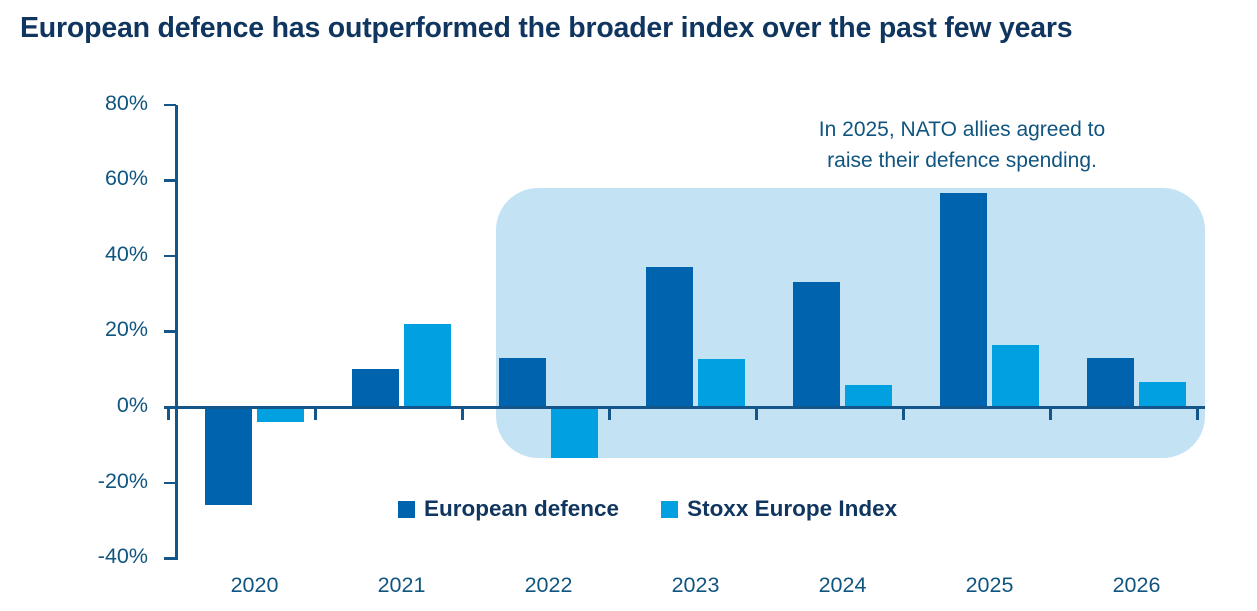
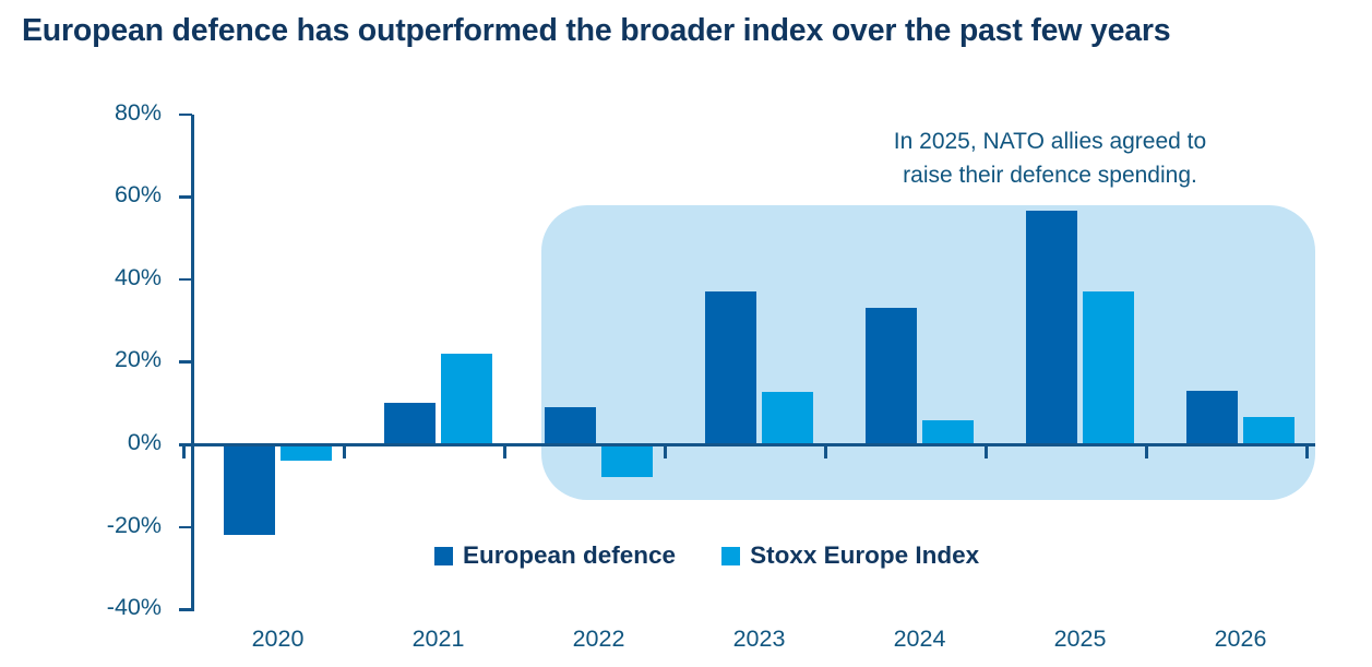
European defence/2020: -26% -> -22%
European defence/2022: 13% -> 9%
Stoxx Europe Index/2022: -14% -> -8%
Stoxx Europe Index/2025: 16% -> 37%
